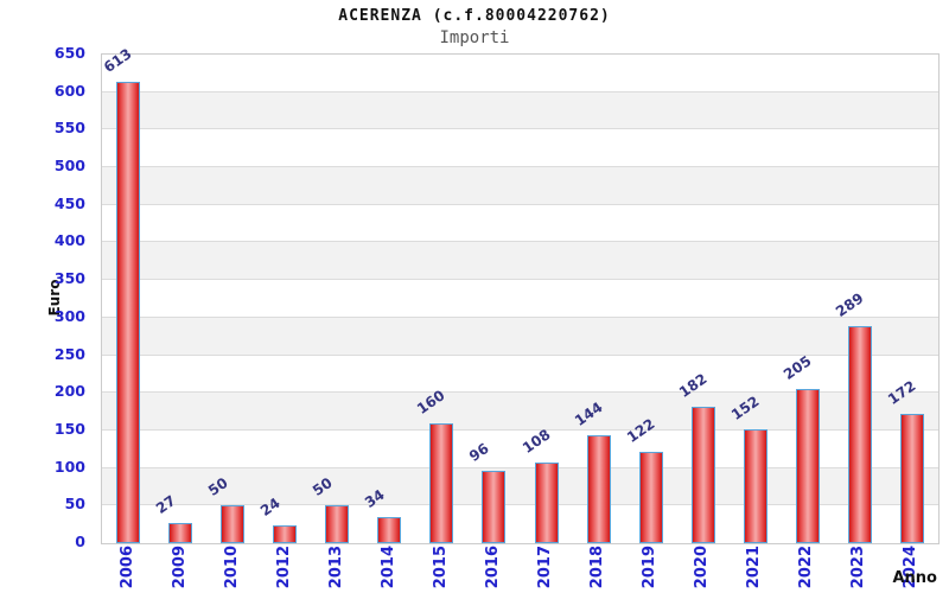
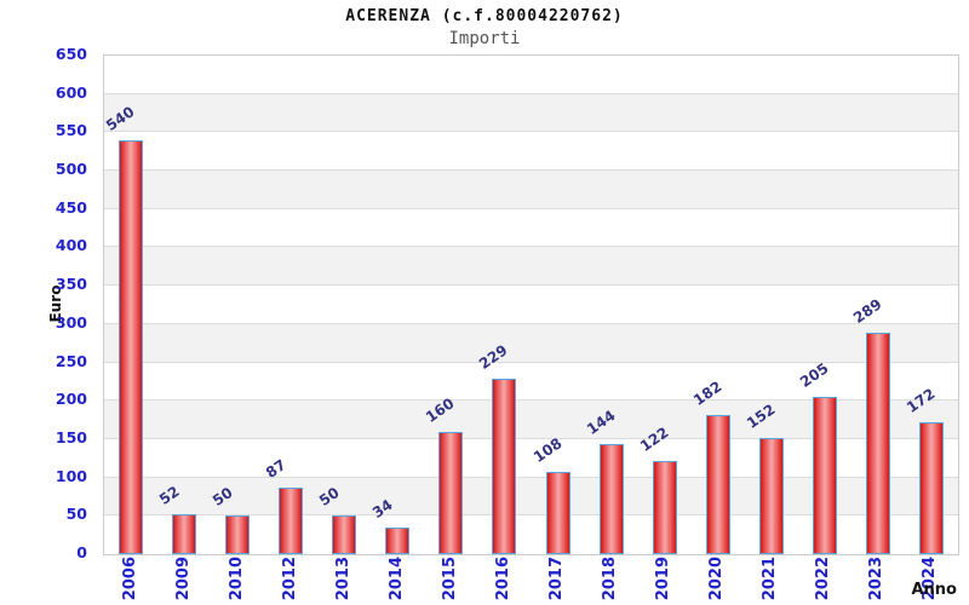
2006: 613 -> 540
2009: 27 -> 52
2012: 24 -> 87
2016: 96 -> 229
